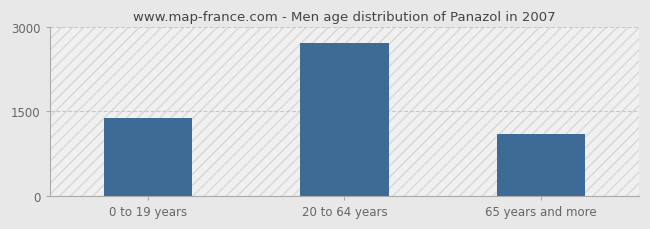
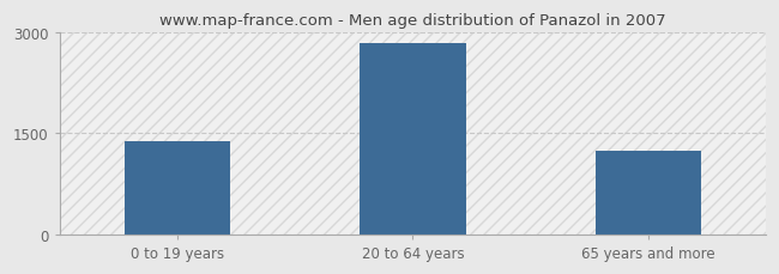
20 to 64 years: 2720 -> 2840
65 years and more: 1100 -> 1240
